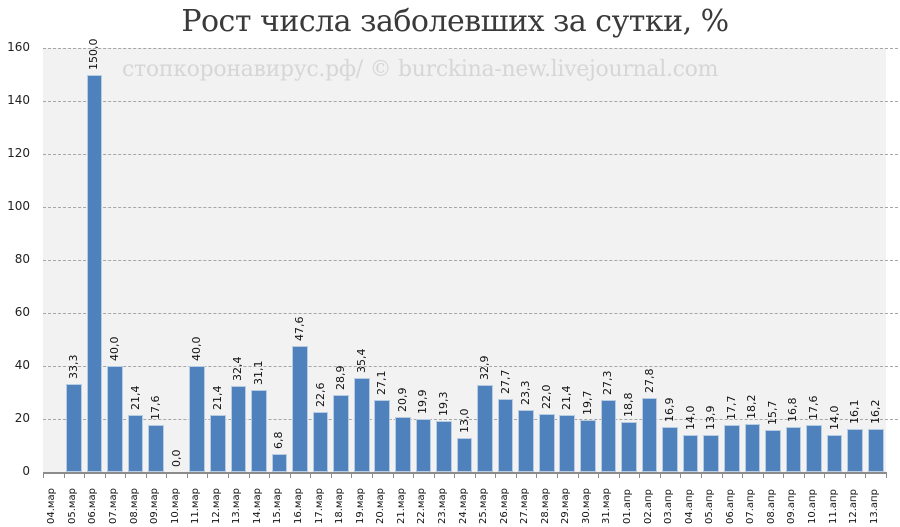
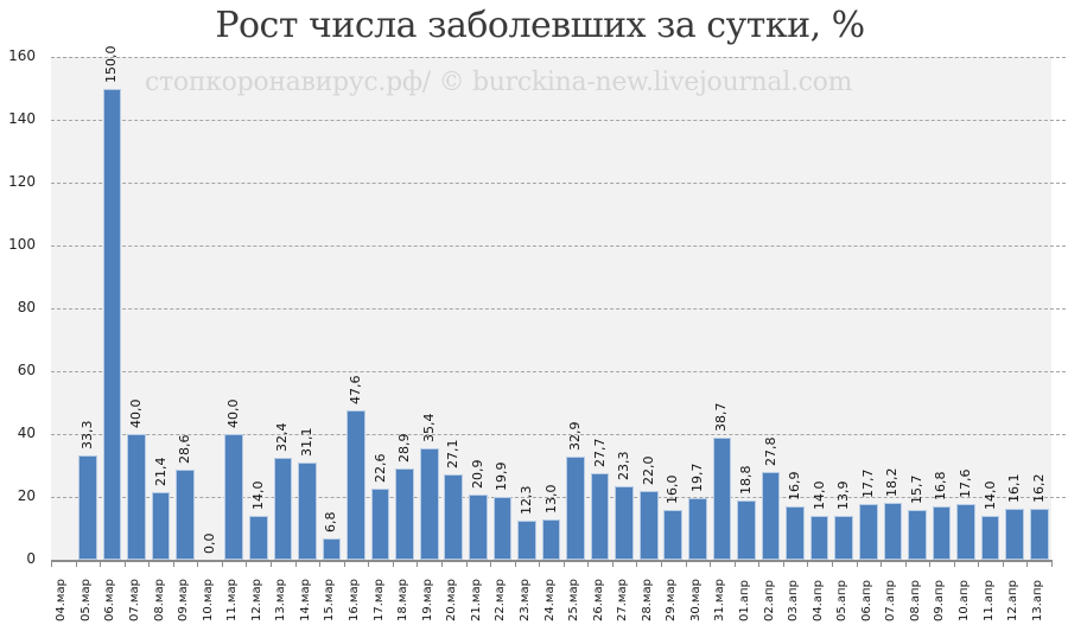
09.мар: 17,6 -> 28,6
12.мар: 21,4 -> 14,0
23.мар: 19,3 -> 12,3
29.мар: 21,4 -> 16,0
31.мар: 27,3 -> 38,7
